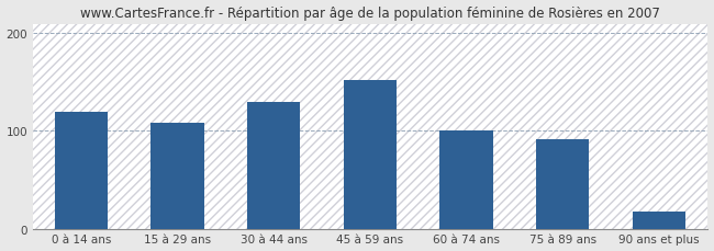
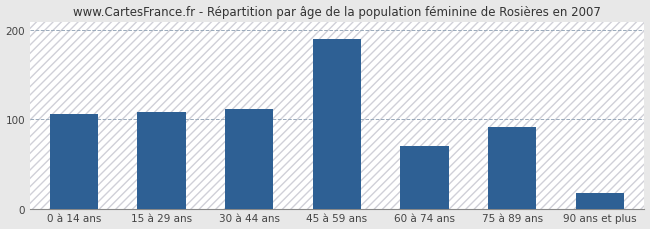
0 à 14 ans: 120 -> 106
30 à 44 ans: 130 -> 112
45 à 59 ans: 152 -> 190
60 à 74 ans: 100 -> 70
